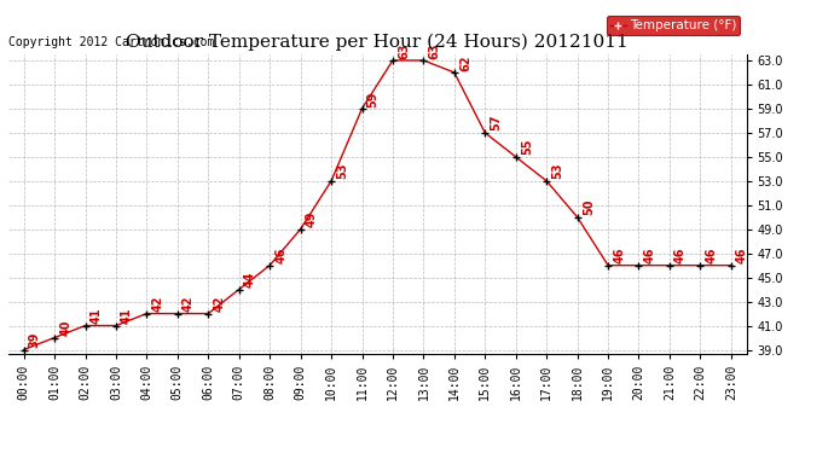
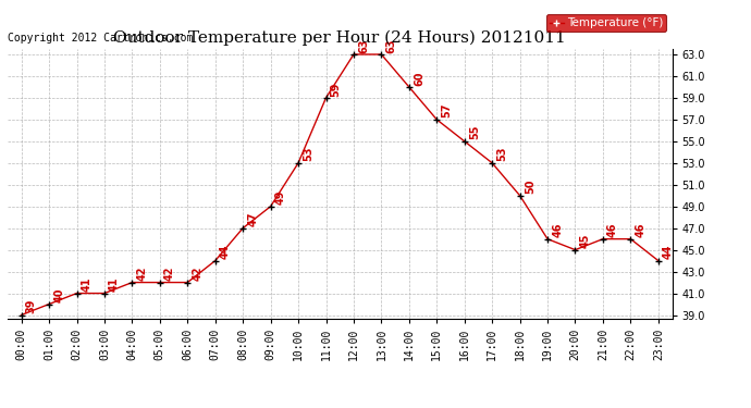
08:00: 46 -> 47
14:00: 62 -> 60
20:00: 46 -> 45
23:00: 46 -> 44
